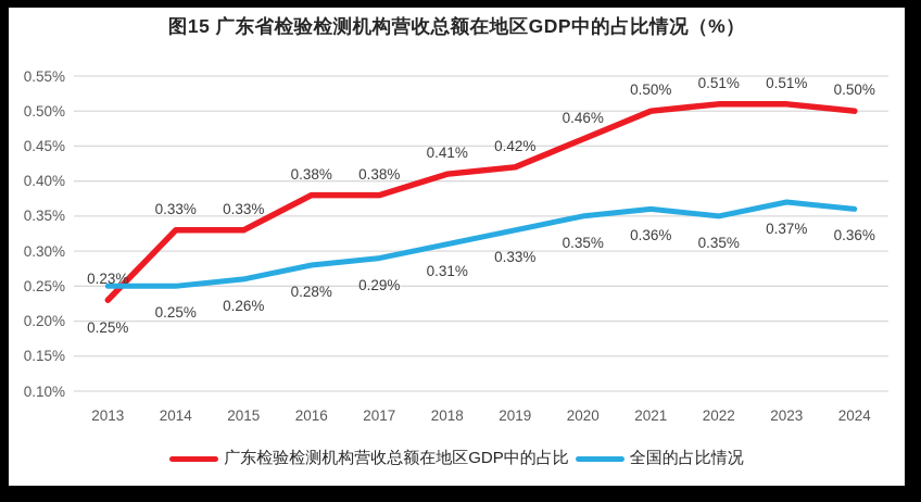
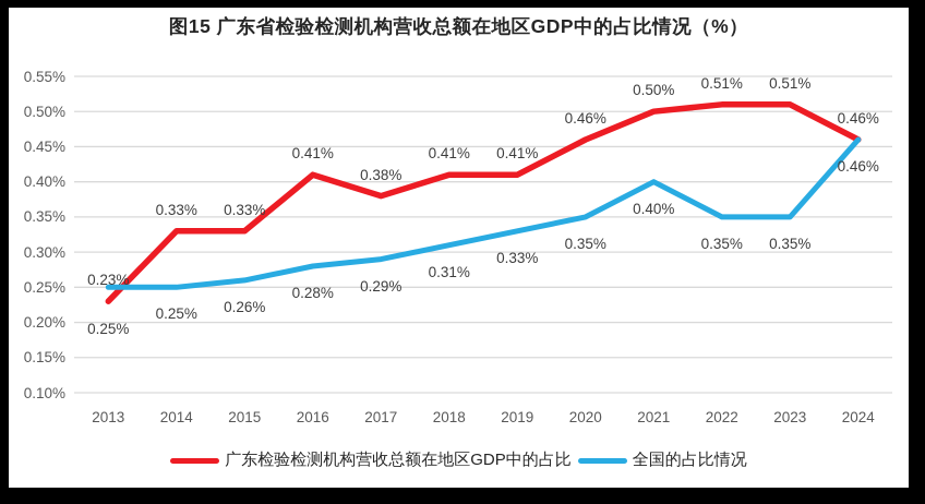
广东检验检测机构营收总额在地区GDP中的占比/2016: 0.38% -> 0.41%
广东检验检测机构营收总额在地区GDP中的占比/2019: 0.42% -> 0.41%
全国的占比情况/2021: 0.36% -> 0.40%
全国的占比情况/2023: 0.37% -> 0.35%
广东检验检测机构营收总额在地区GDP中的占比/2024: 0.50% -> 0.46%
全国的占比情况/2024: 0.36% -> 0.46%
